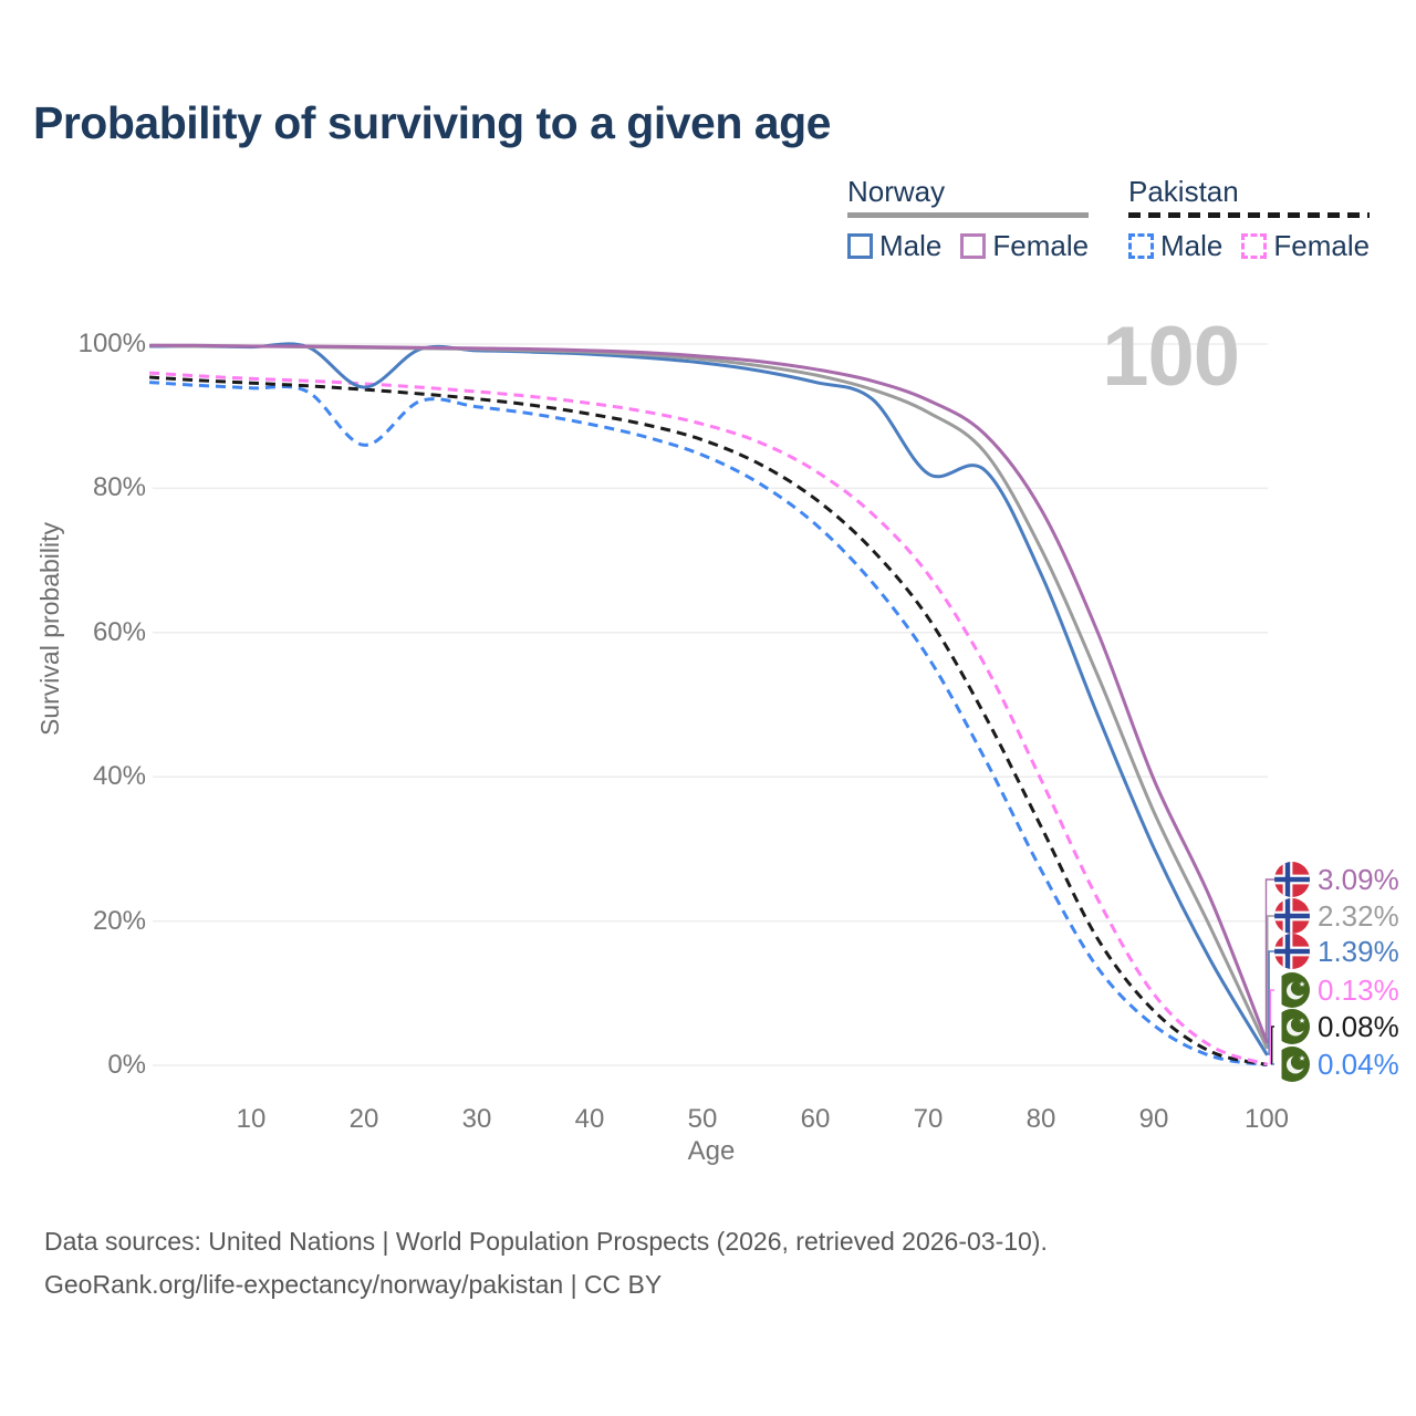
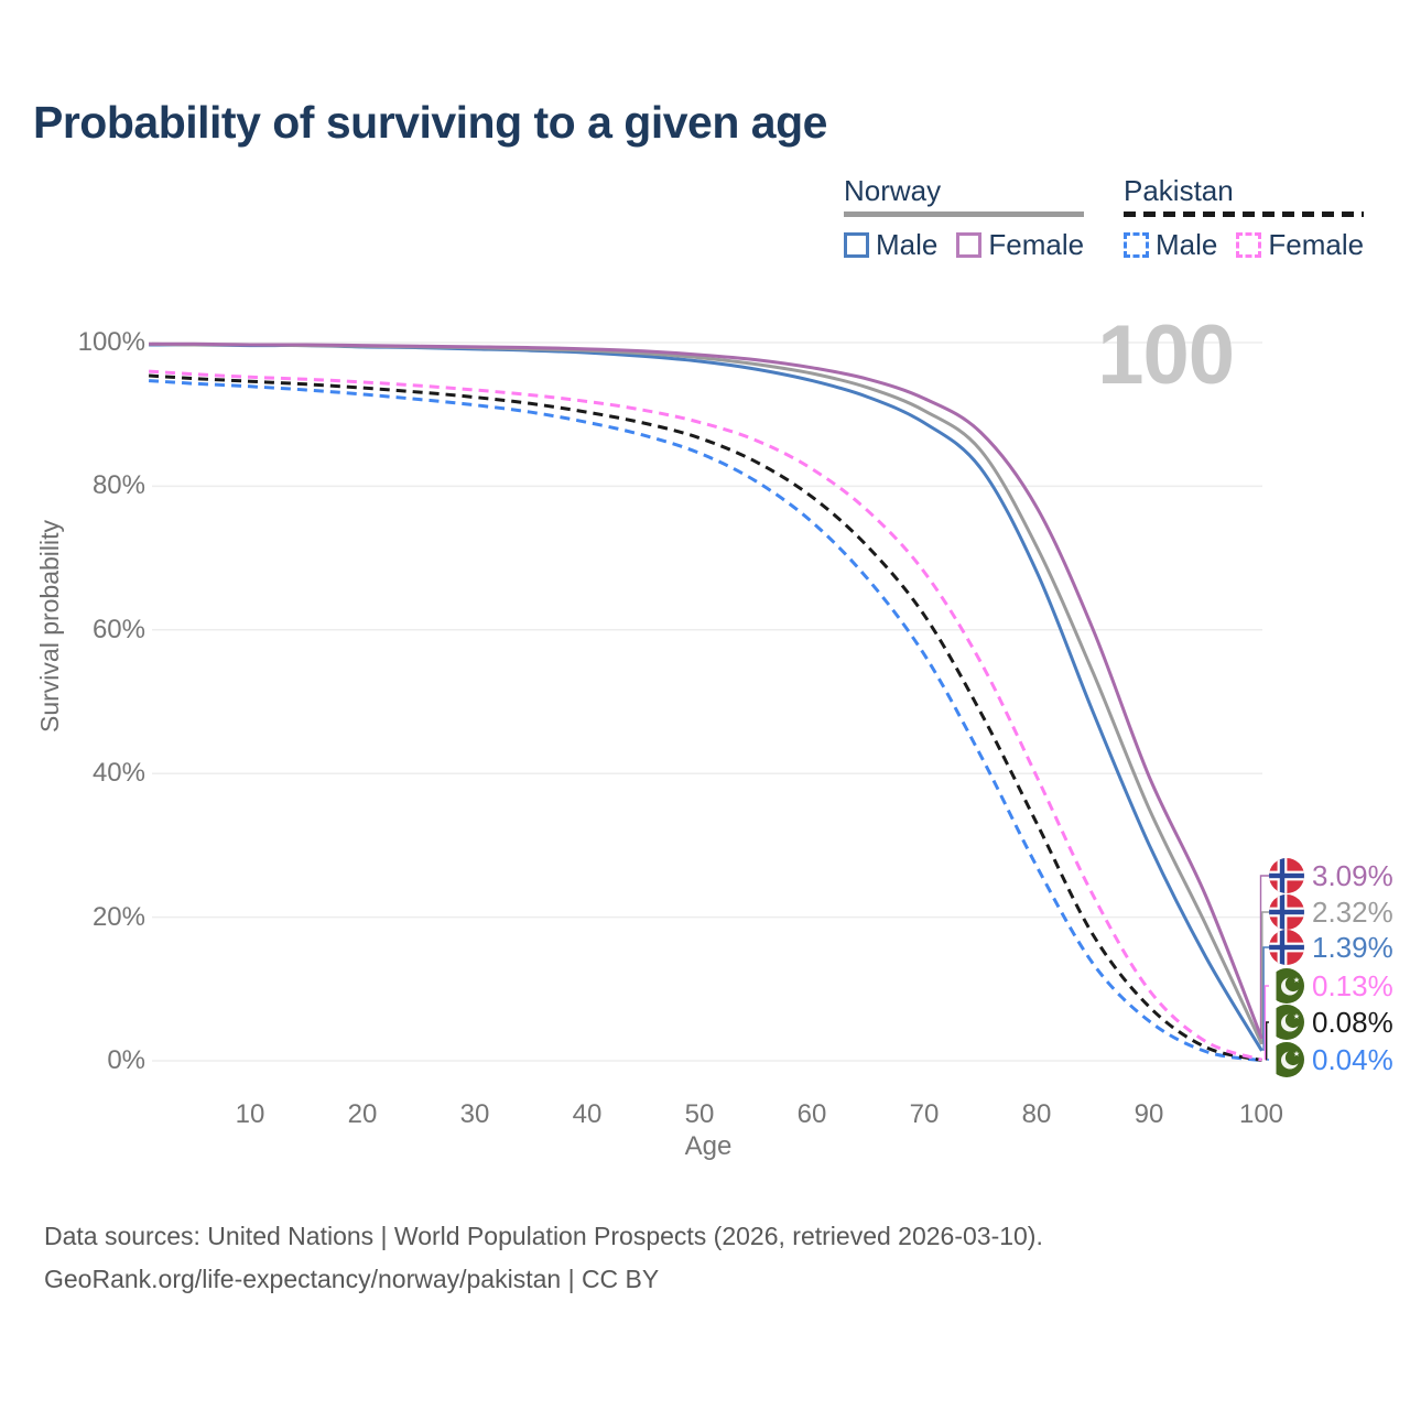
Pakistan Male/20: 86% -> 93%
Norway Male/20: 94% -> 99%
Norway Male/70: 82% -> 89%
